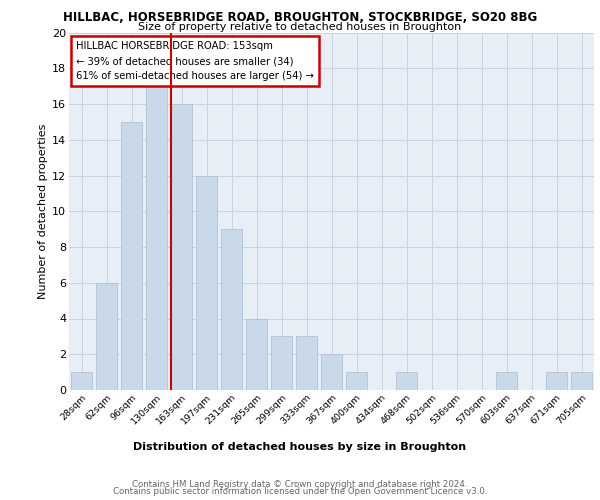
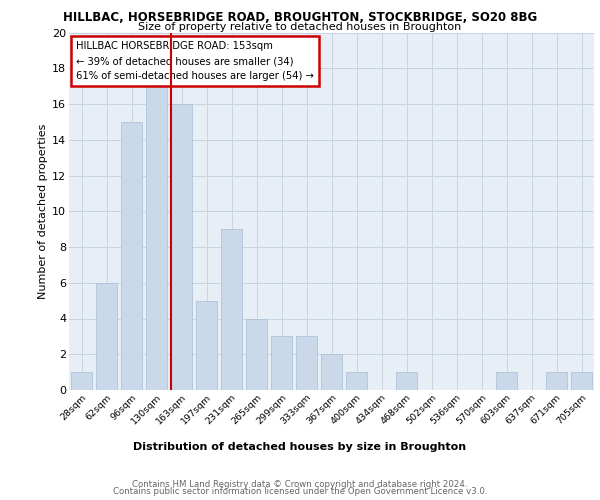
197sqm: 12 -> 5
